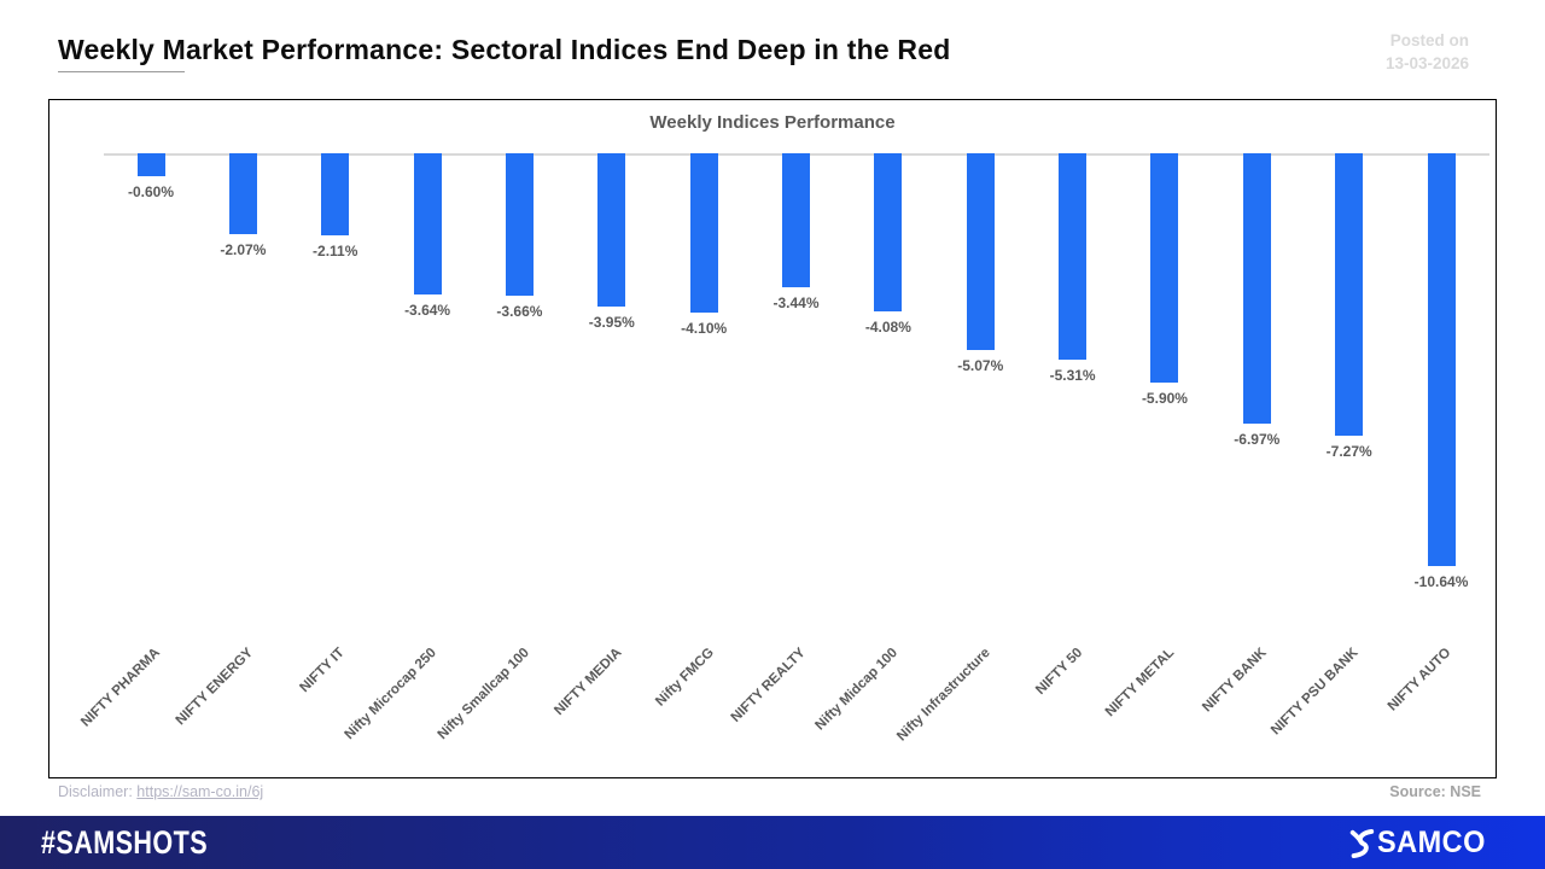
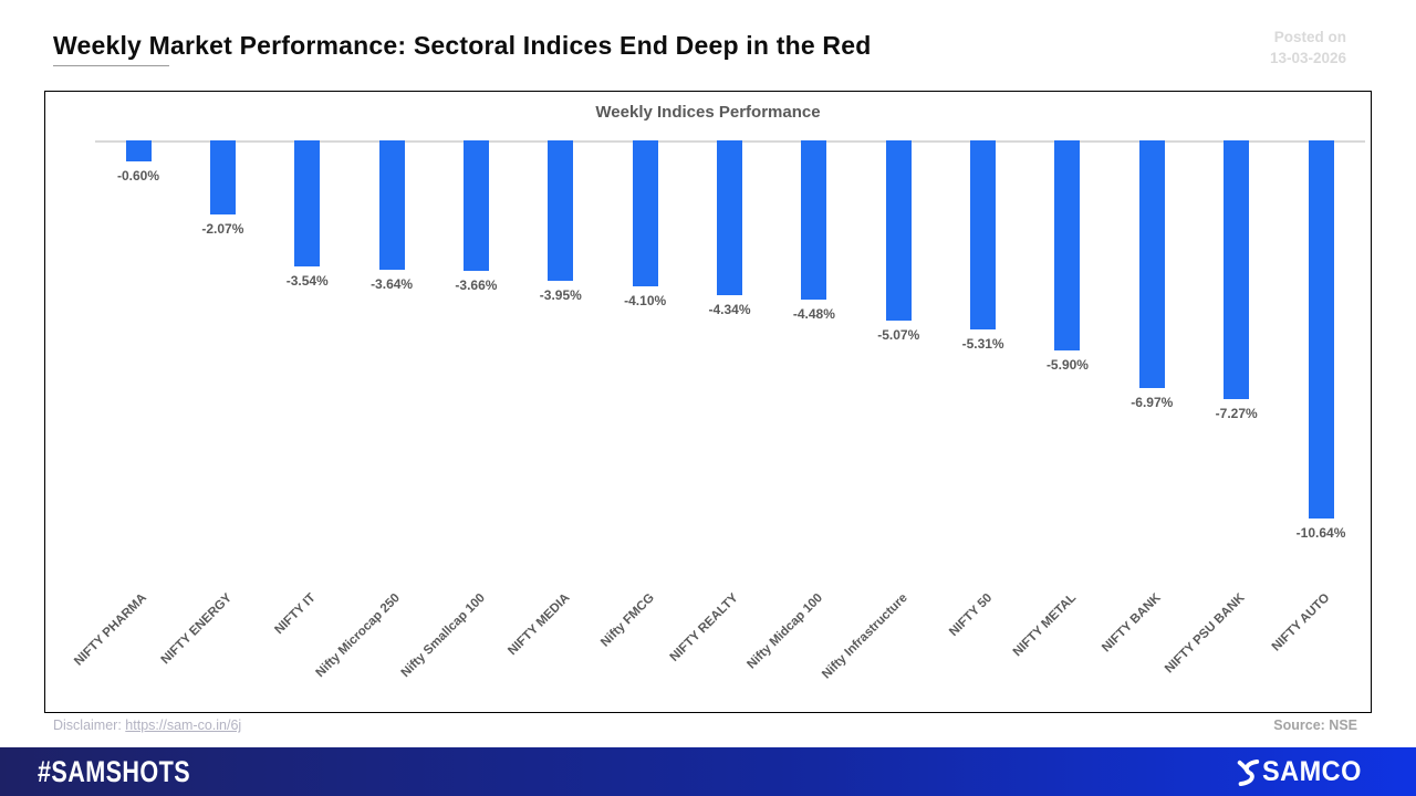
NIFTY IT: -2.11% -> -3.54%
NIFTY REALTY: -3.44% -> -4.34%
Nifty Midcap 100: -4.08% -> -4.48%
